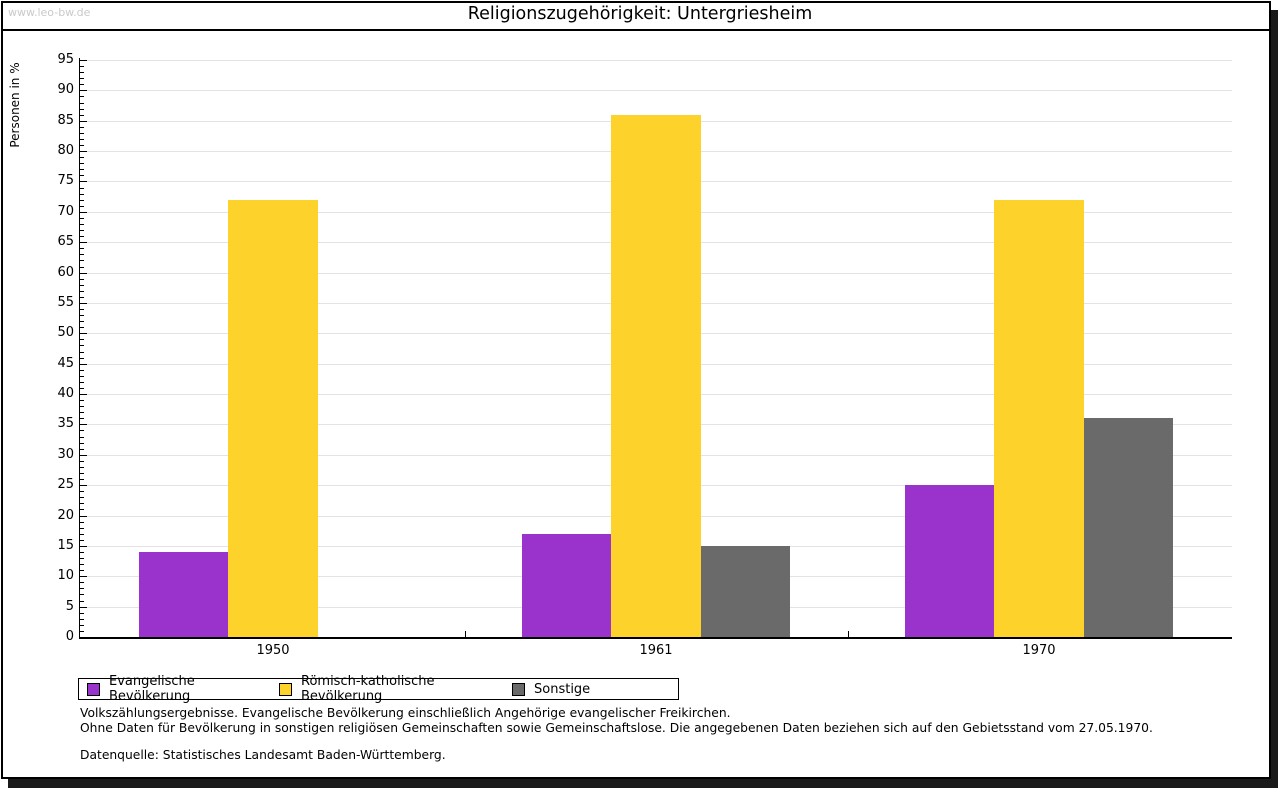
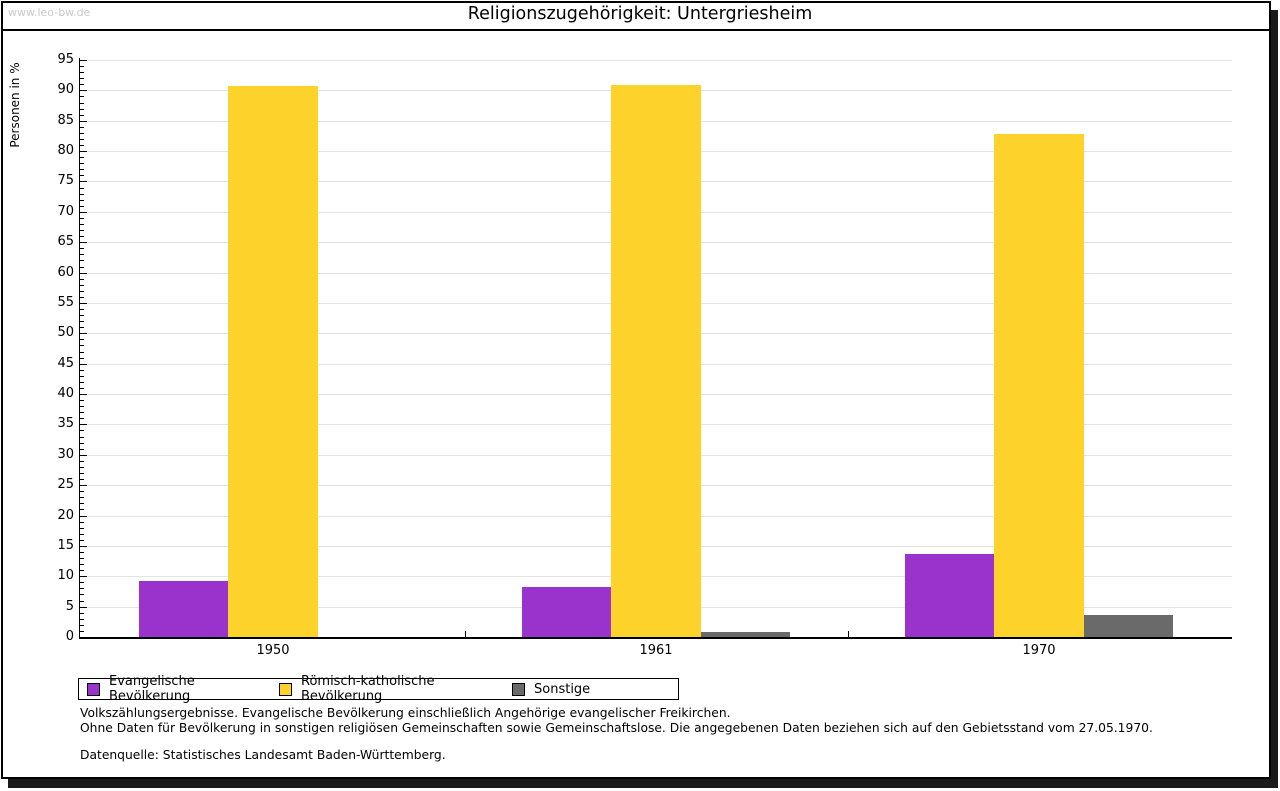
Evangelische Bevölkerung/1950: 14 -> 9
Römisch-katholische Bevölkerung/1950: 72 -> 91
Evangelische Bevölkerung/1961: 17 -> 8
Römisch-katholische Bevölkerung/1961: 86 -> 91
Sonstige/1961: 15 -> 1
Evangelische Bevölkerung/1970: 25 -> 14
Römisch-katholische Bevölkerung/1970: 72 -> 83
Sonstige/1970: 36 -> 4
